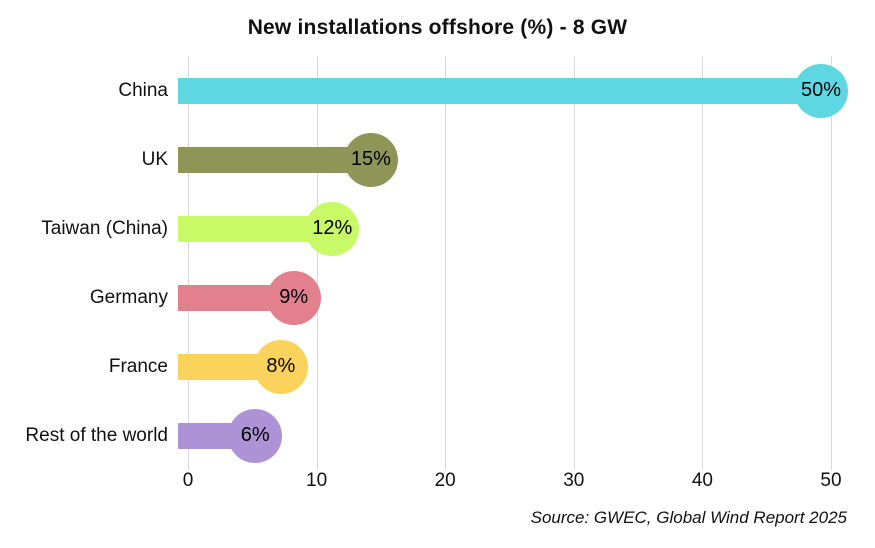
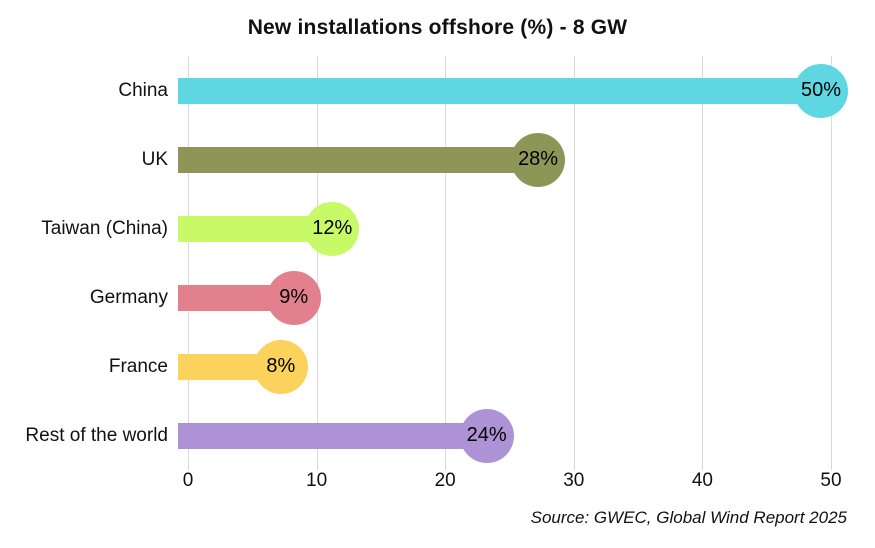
UK: 15% -> 28%
Rest of the world: 6% -> 24%
